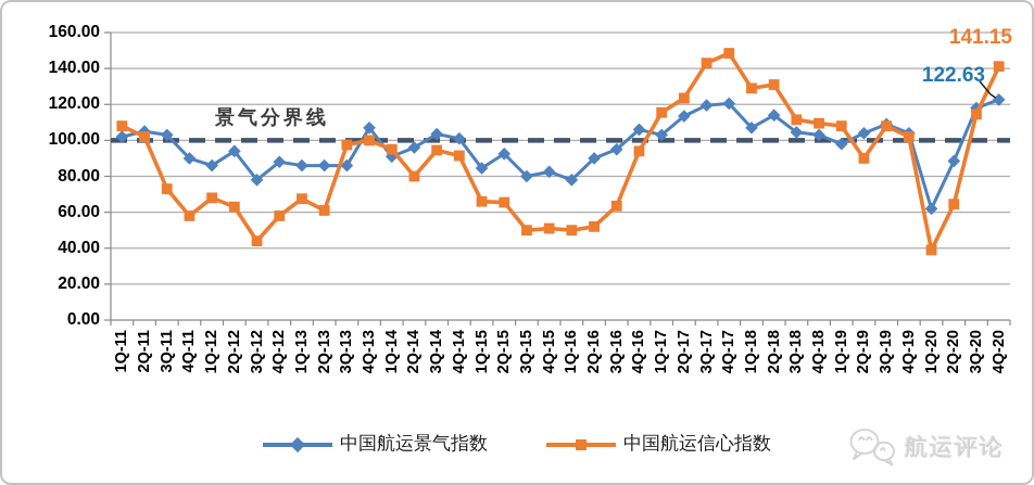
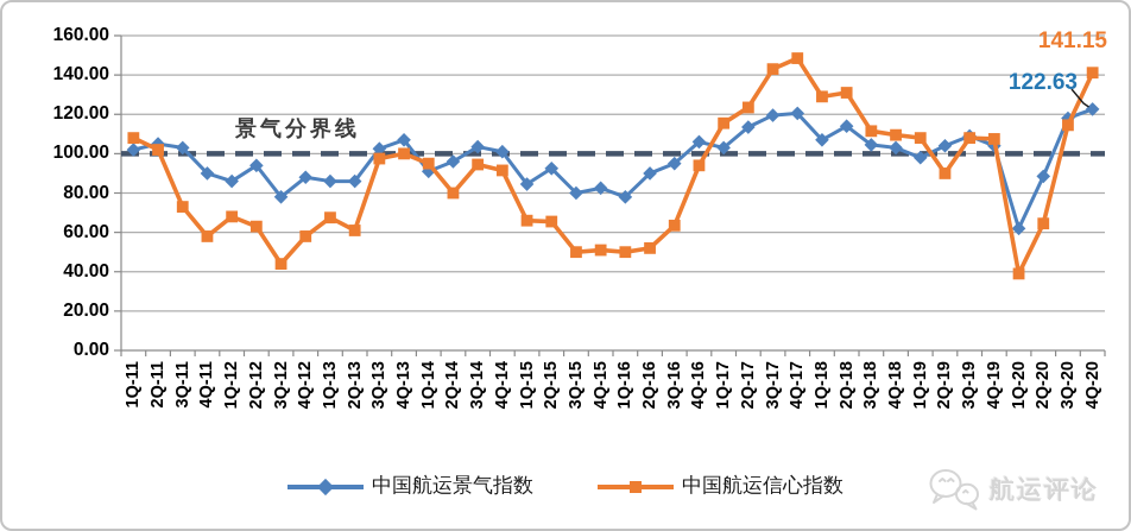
中国航运景气指数/3Q-13: 86 -> 102
中国航运信心指数/4Q-19: 102 -> 108
